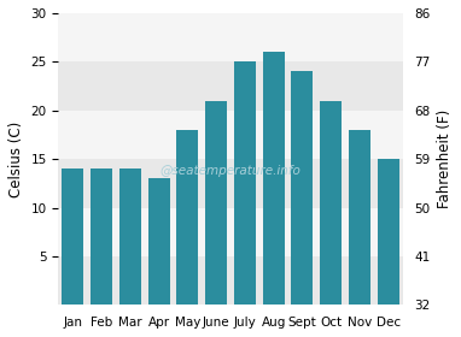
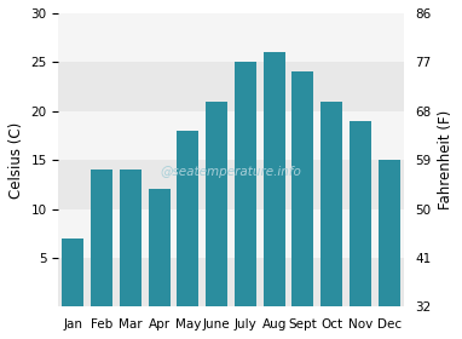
Jan: 14 -> 7
Apr: 13 -> 12
Nov: 18 -> 19
